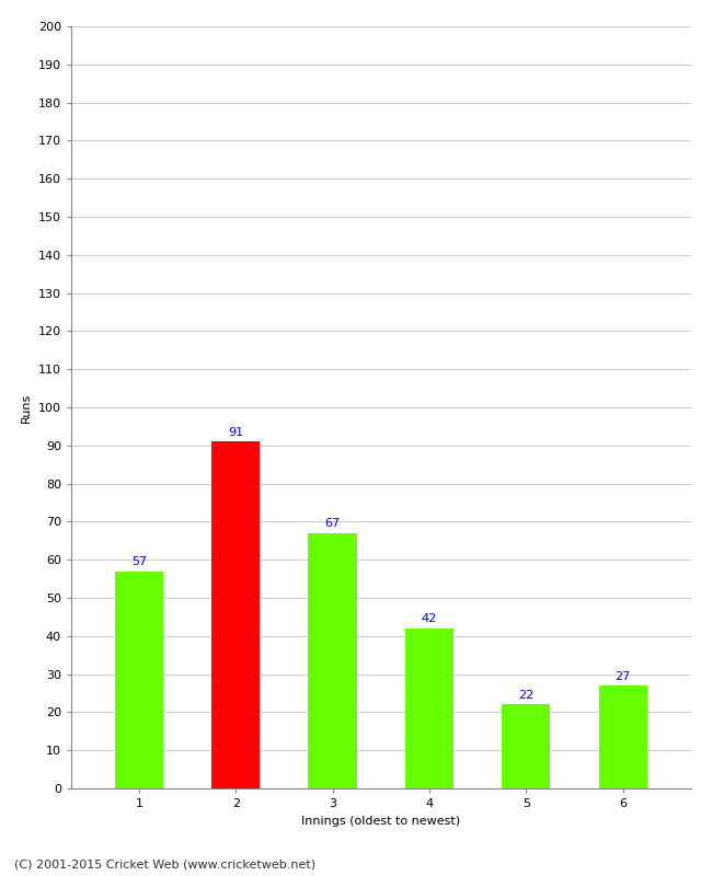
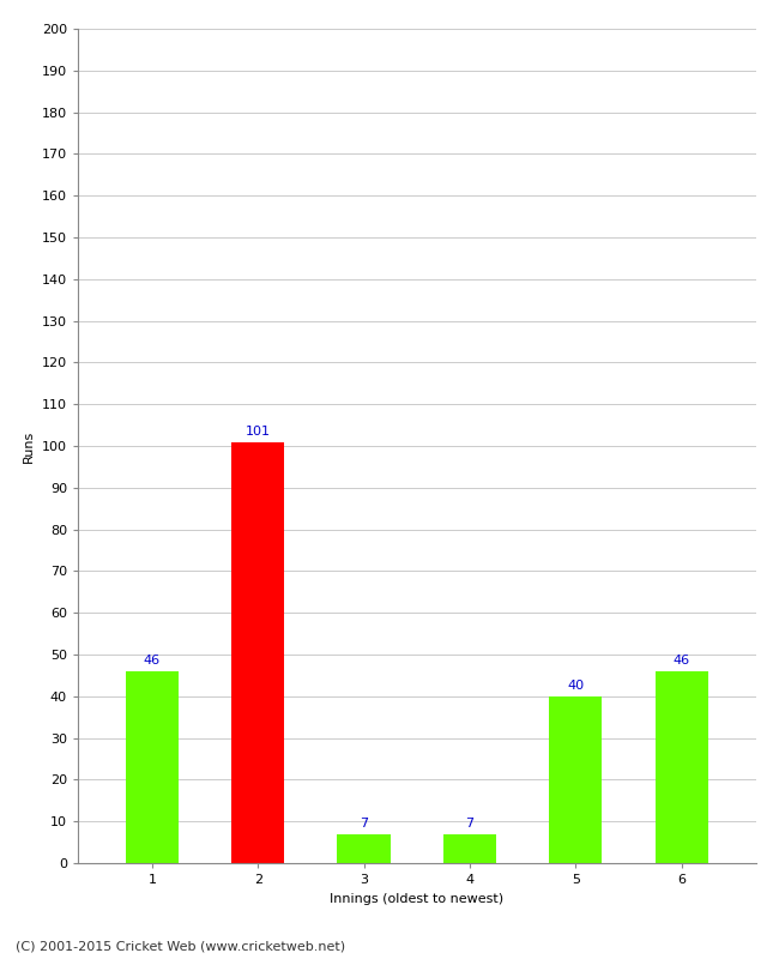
1: 57 -> 46
2: 91 -> 101
3: 67 -> 7
4: 42 -> 7
5: 22 -> 40
6: 27 -> 46
